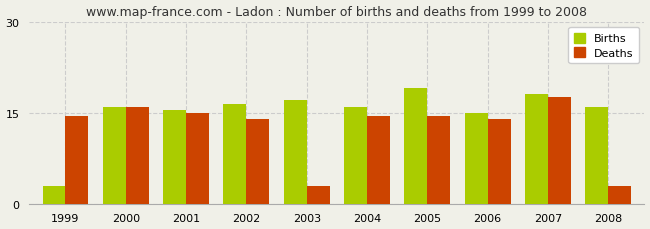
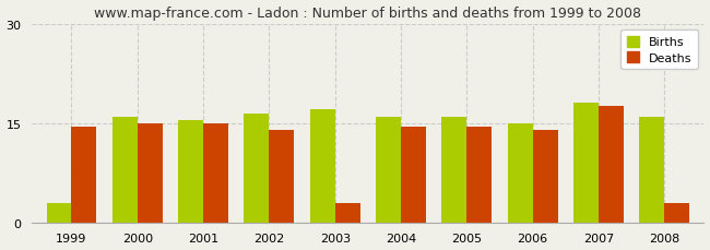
Deaths/2000: 16.0 -> 15.0
Births/2005: 19.0 -> 16.0
